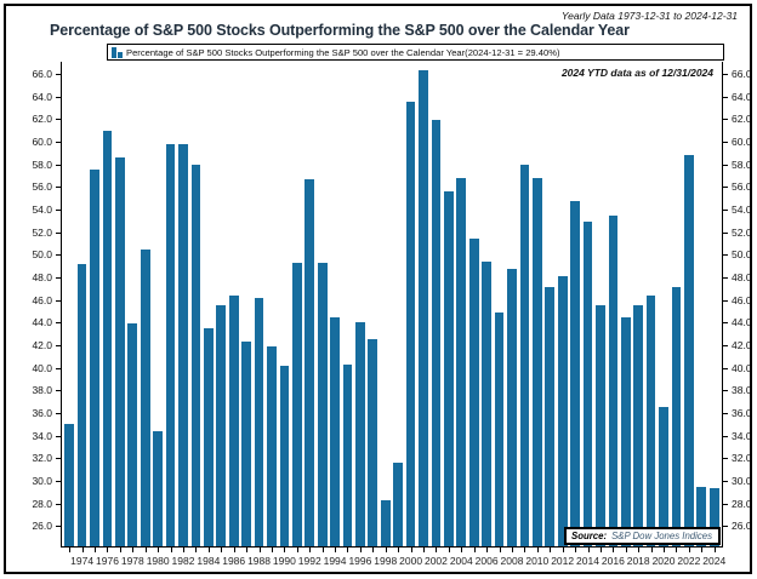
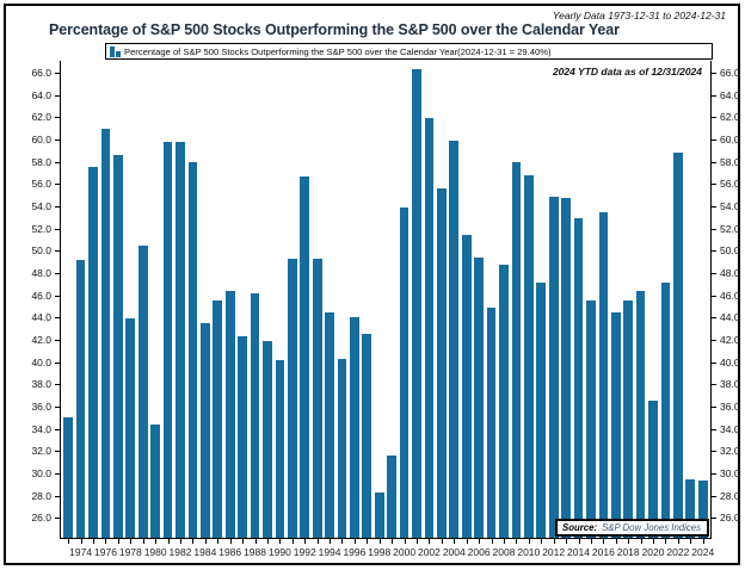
2000: 64 -> 54
2004: 57 -> 60
2012: 48 -> 55
